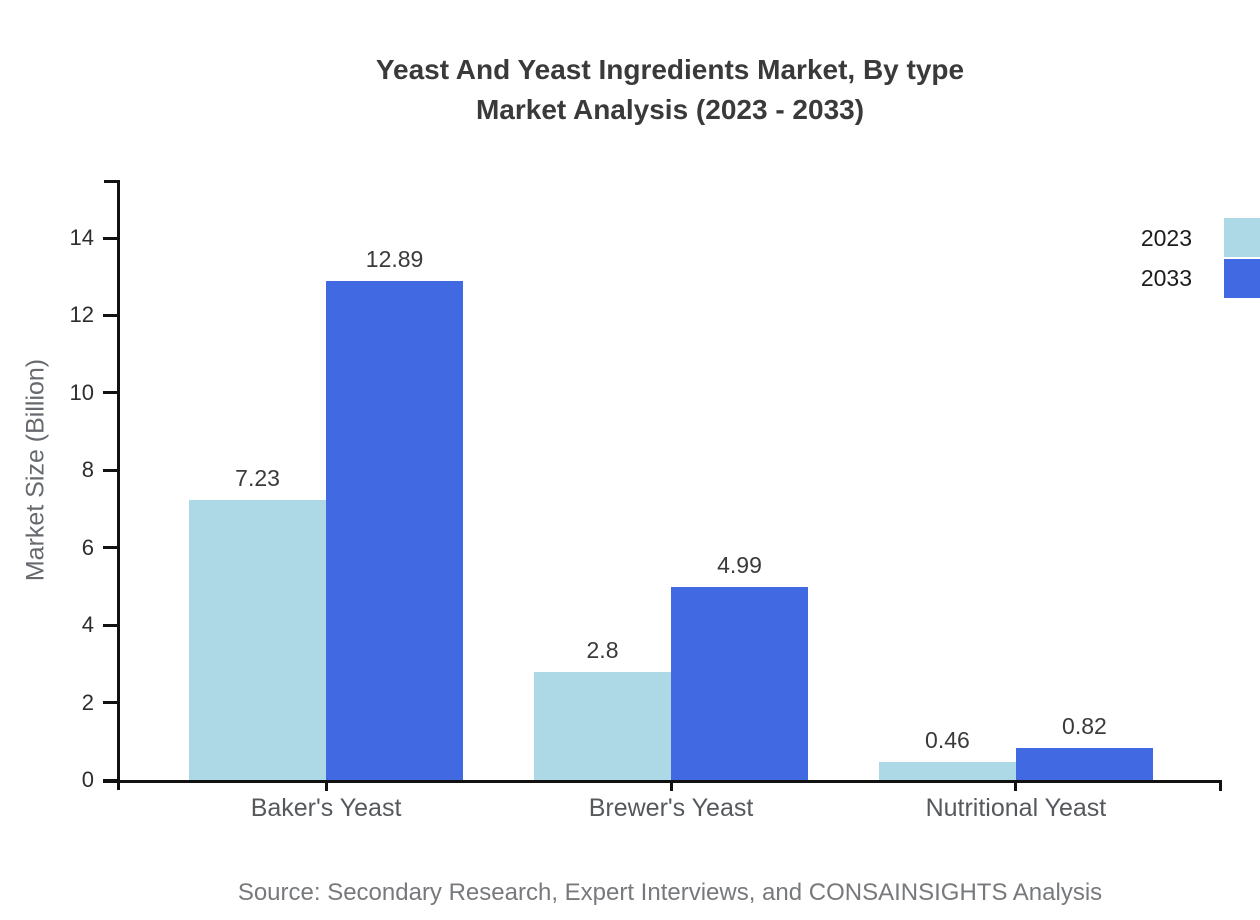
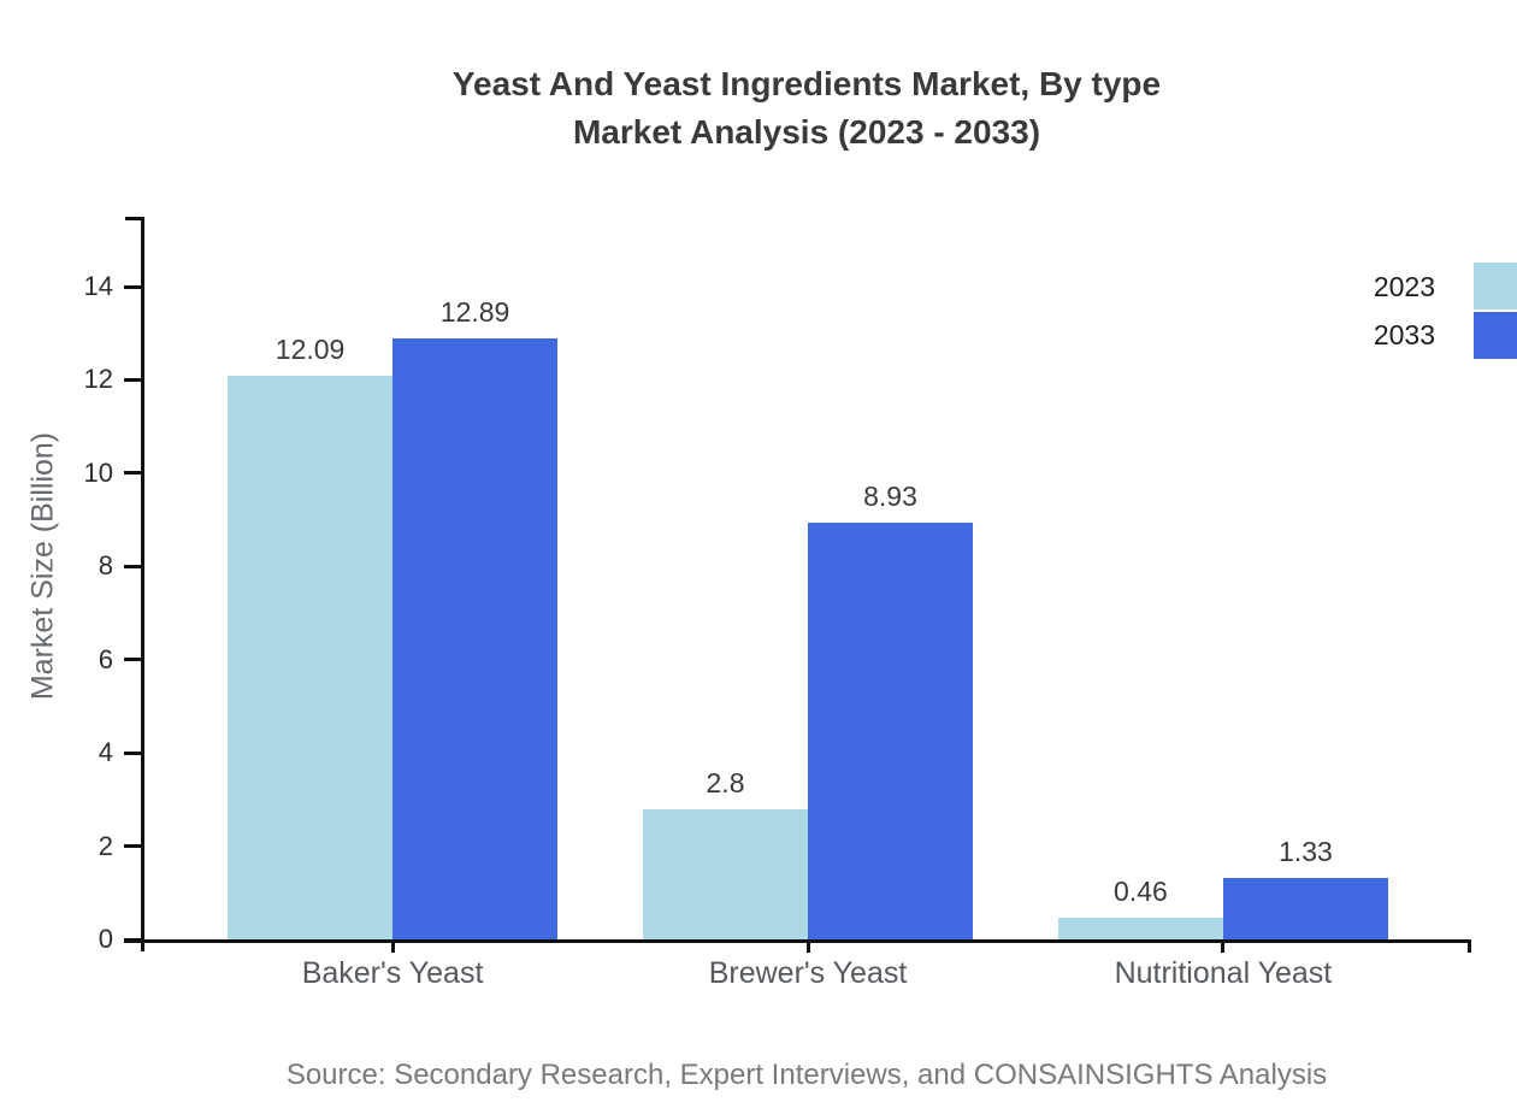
2023/Baker's Yeast: 7.23 -> 12.09
2033/Brewer's Yeast: 4.99 -> 8.93
2033/Nutritional Yeast: 0.82 -> 1.33
